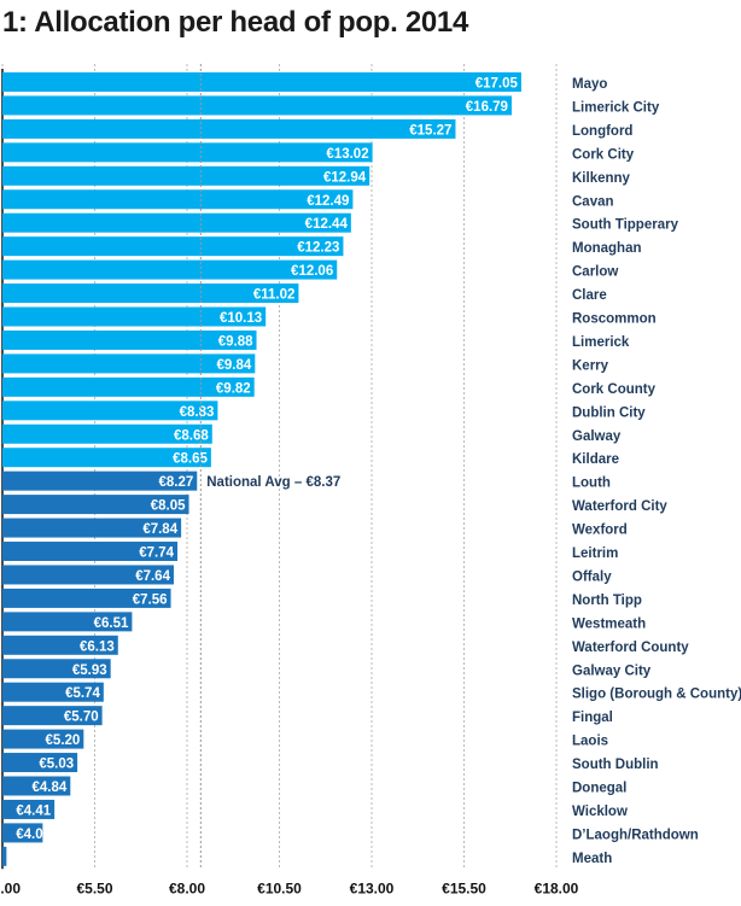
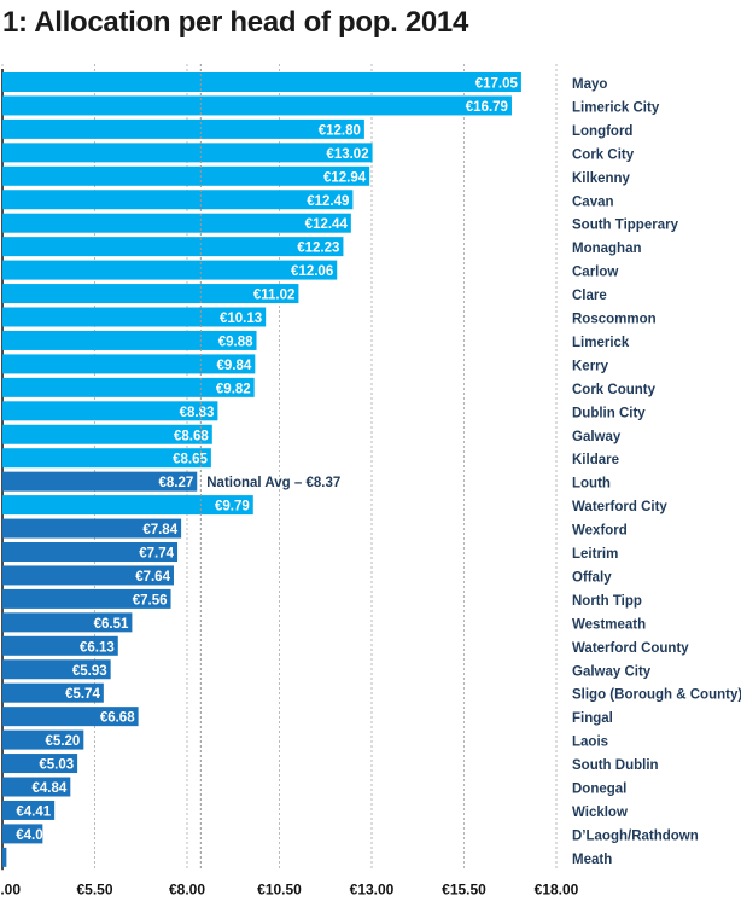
Longford: €15.27 -> €12.80
Waterford City: €8.05 -> €9.79
Fingal: €5.70 -> €6.68
